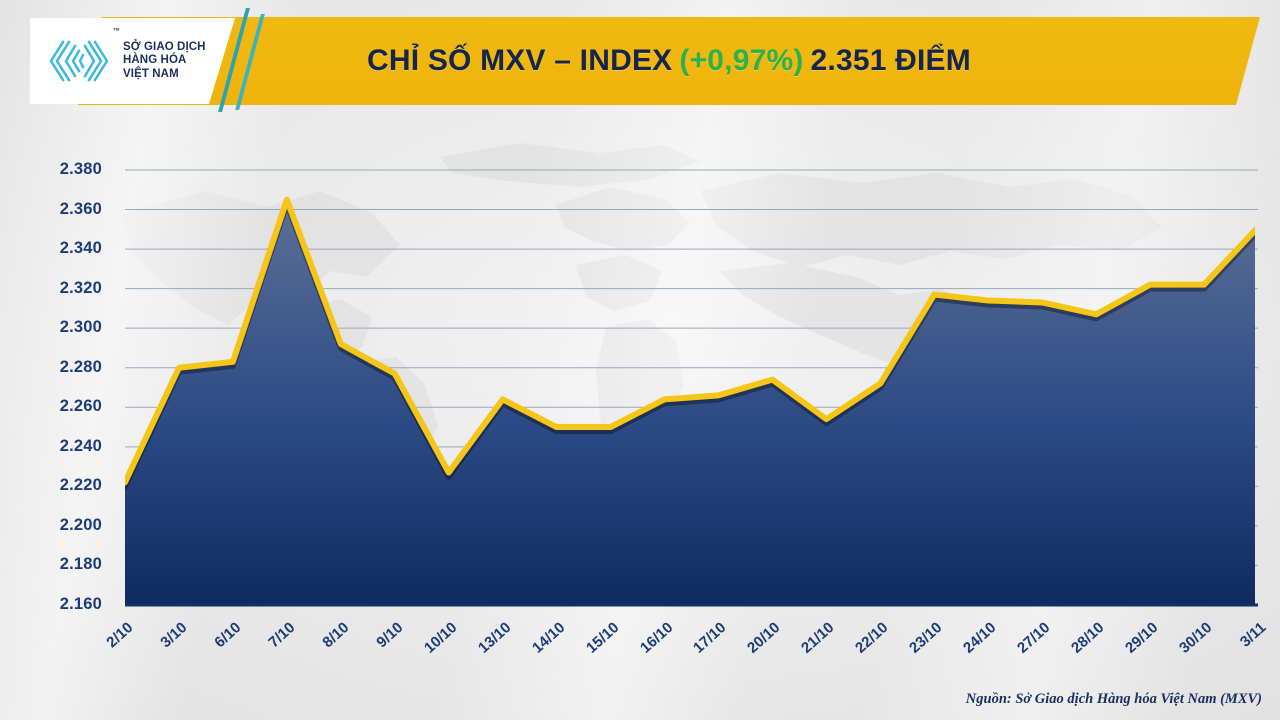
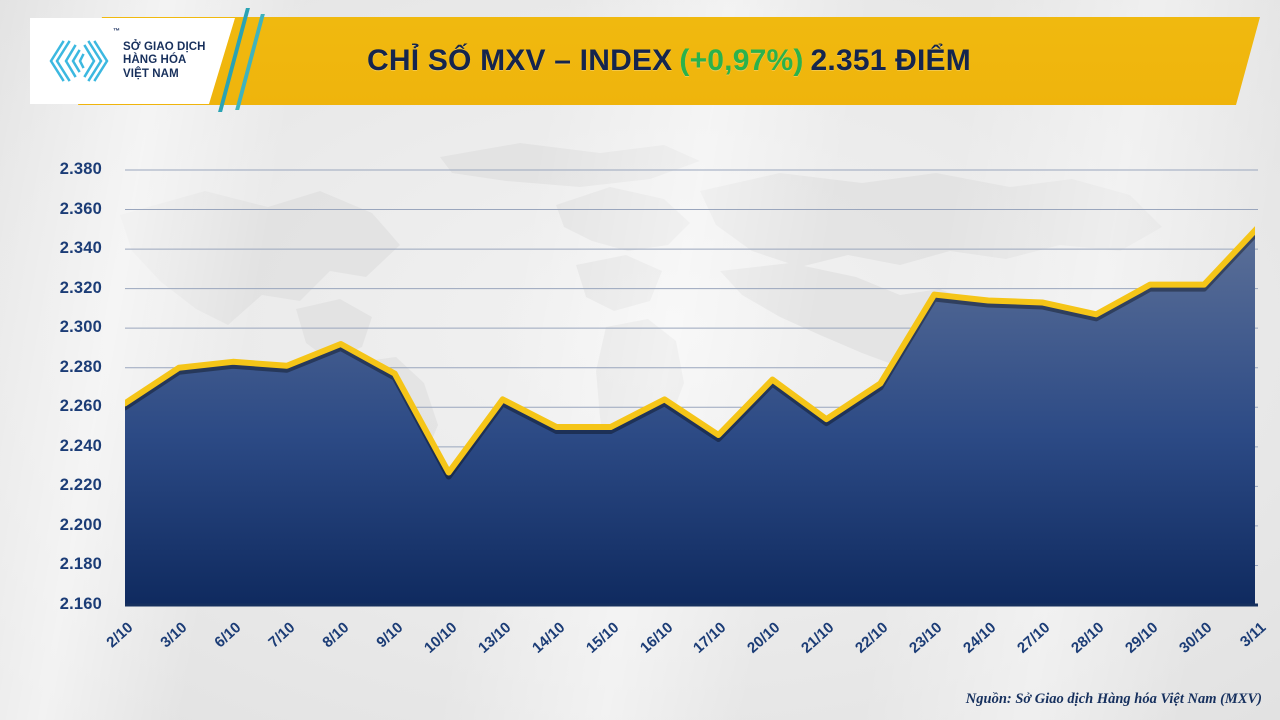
2/10: 2222 -> 2262
7/10: 2365 -> 2281
17/10: 2266 -> 2246
